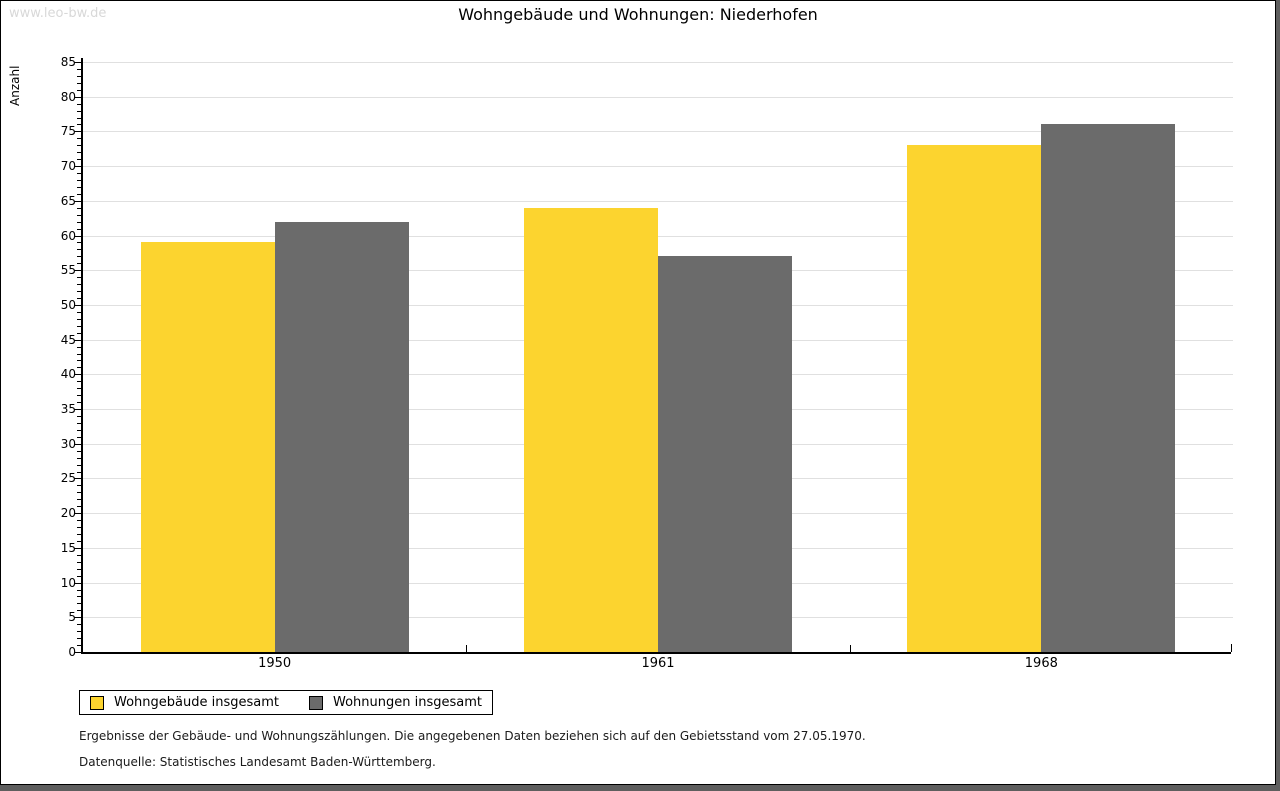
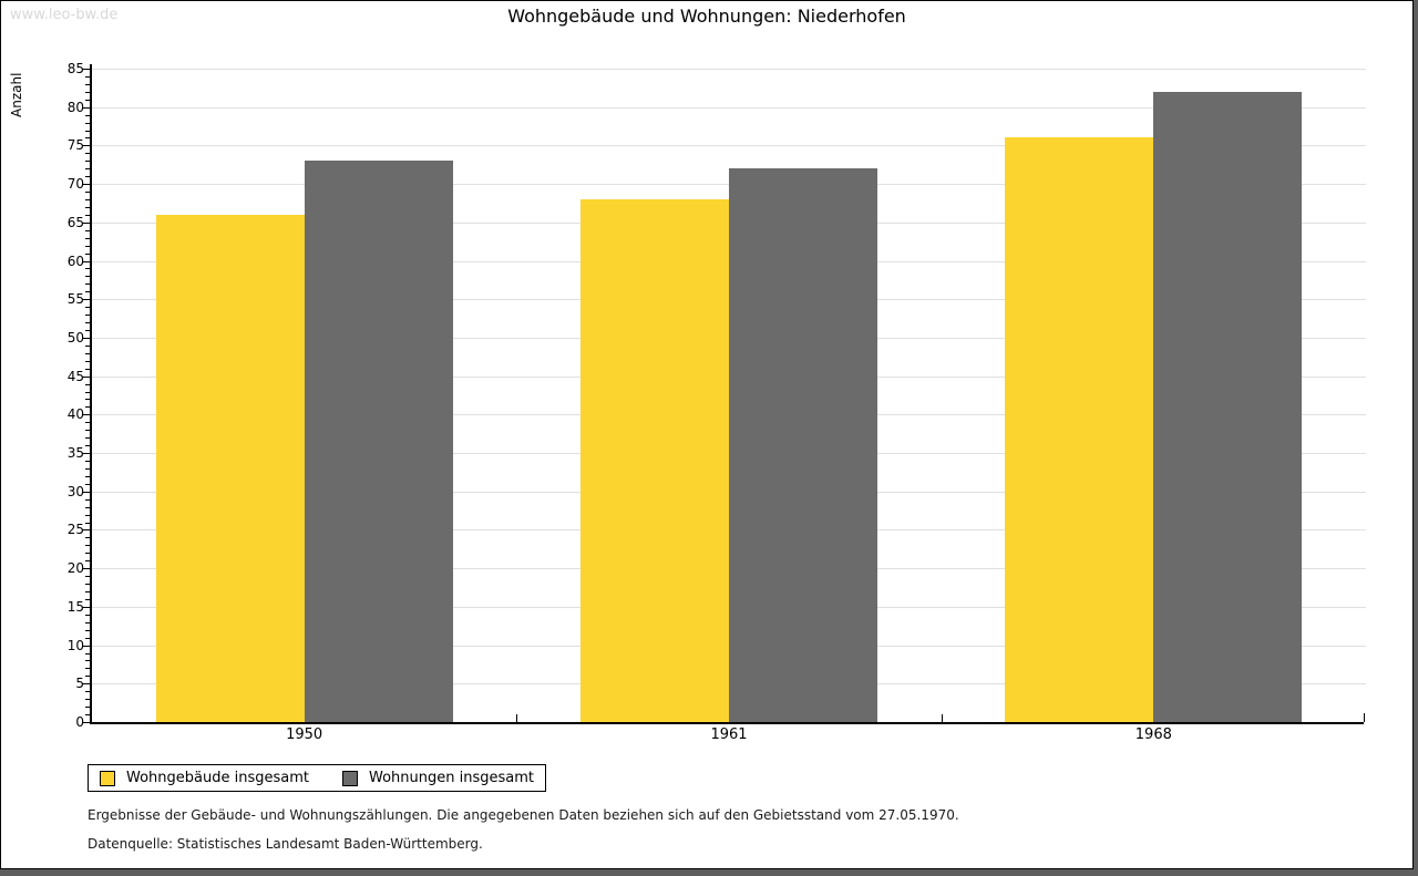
Wohngebäude insgesamt/1950: 59 -> 66
Wohnungen insgesamt/1950: 62 -> 73
Wohngebäude insgesamt/1961: 64 -> 68
Wohnungen insgesamt/1961: 57 -> 72
Wohngebäude insgesamt/1968: 73 -> 76
Wohnungen insgesamt/1968: 76 -> 82
